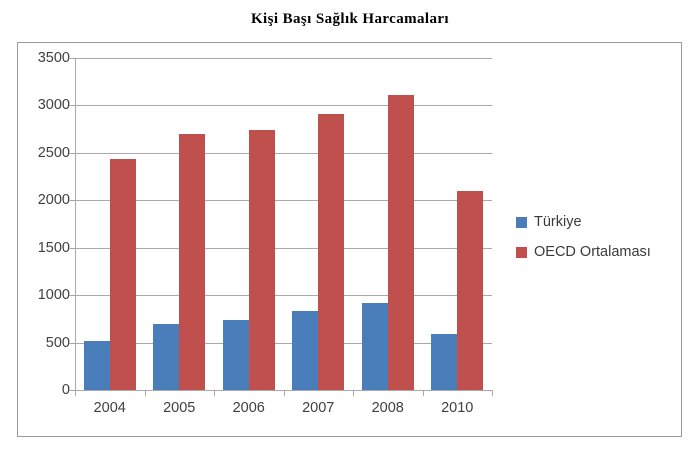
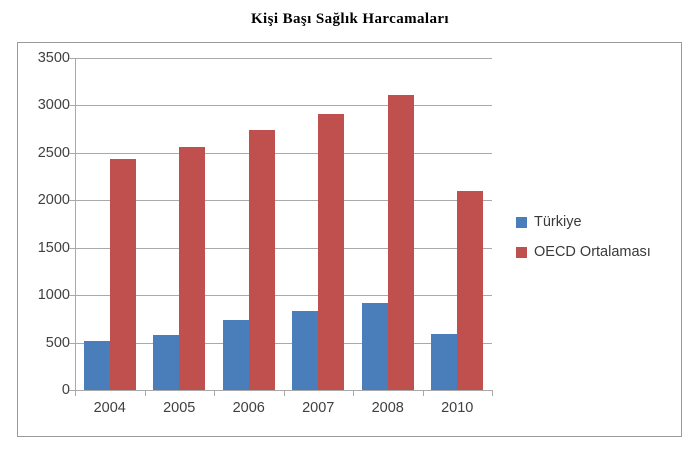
Türkiye/2005: 700 -> 600
OECD Ortalaması/2005: 2700 -> 2600
